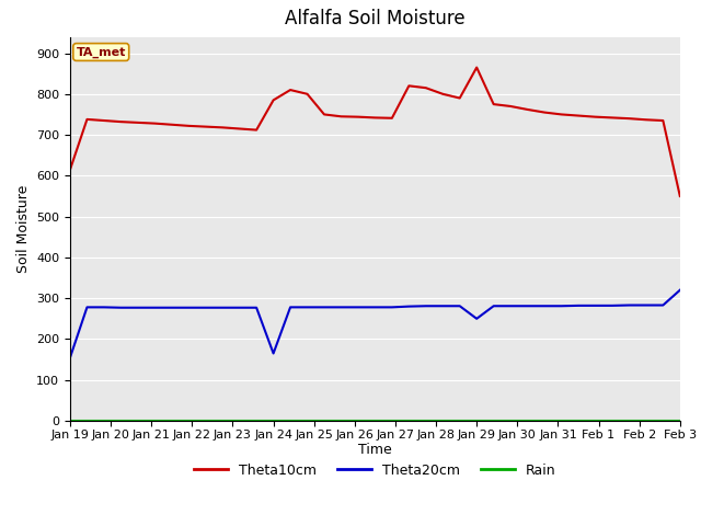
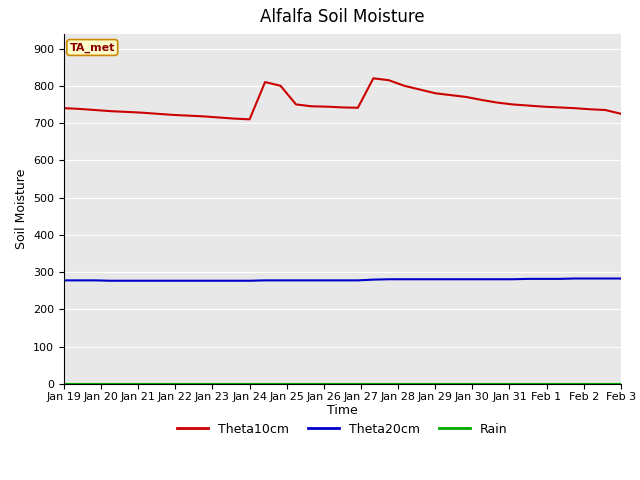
Theta10cm/Jan 19: 615 -> 740
Theta20cm/Jan 19: 155 -> 278
Theta10cm/Jan 24: 785 -> 710
Theta20cm/Jan 24: 165 -> 277
Theta10cm/Jan 29: 865 -> 780
Theta20cm/Jan 29: 250 -> 281
Theta10cm/Feb 3: 550 -> 725
Theta20cm/Feb 3: 320 -> 283
